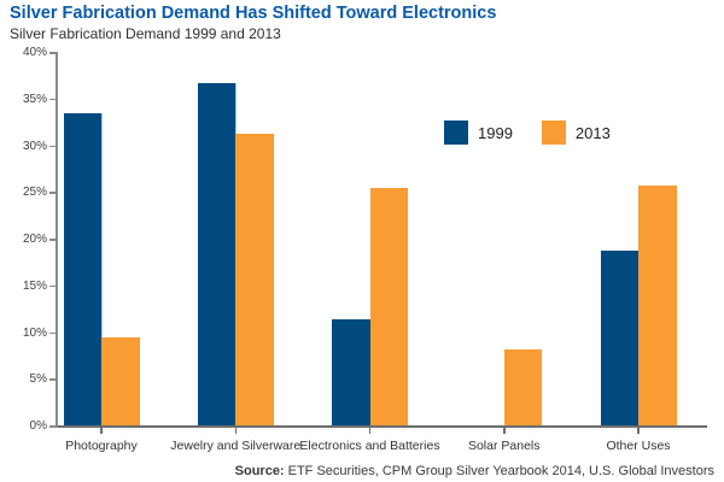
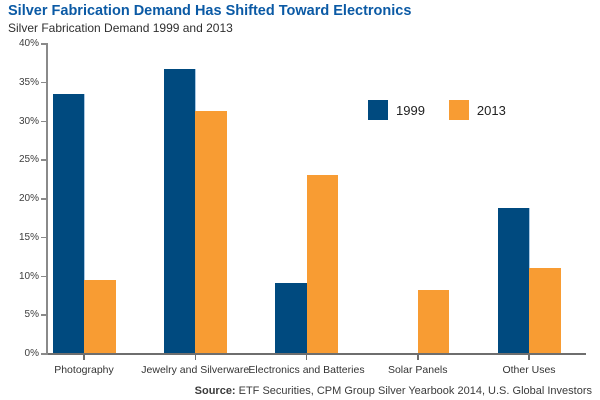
1999/Electronics and Batteries: 11% -> 9%
2013/Electronics and Batteries: 25% -> 23%
2013/Other Uses: 26% -> 11%
